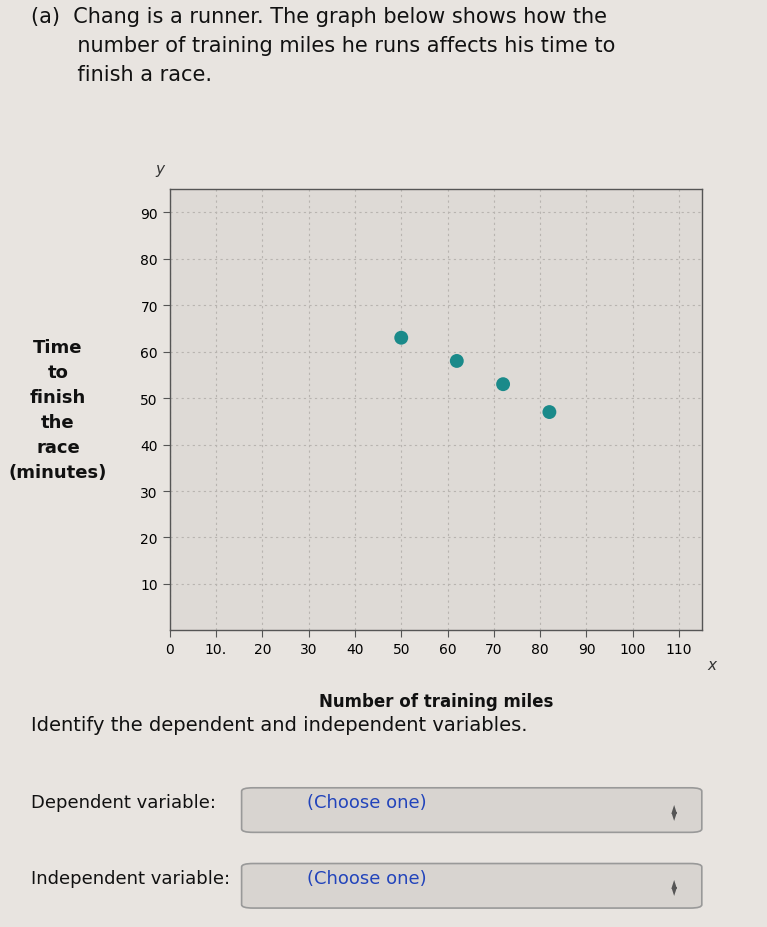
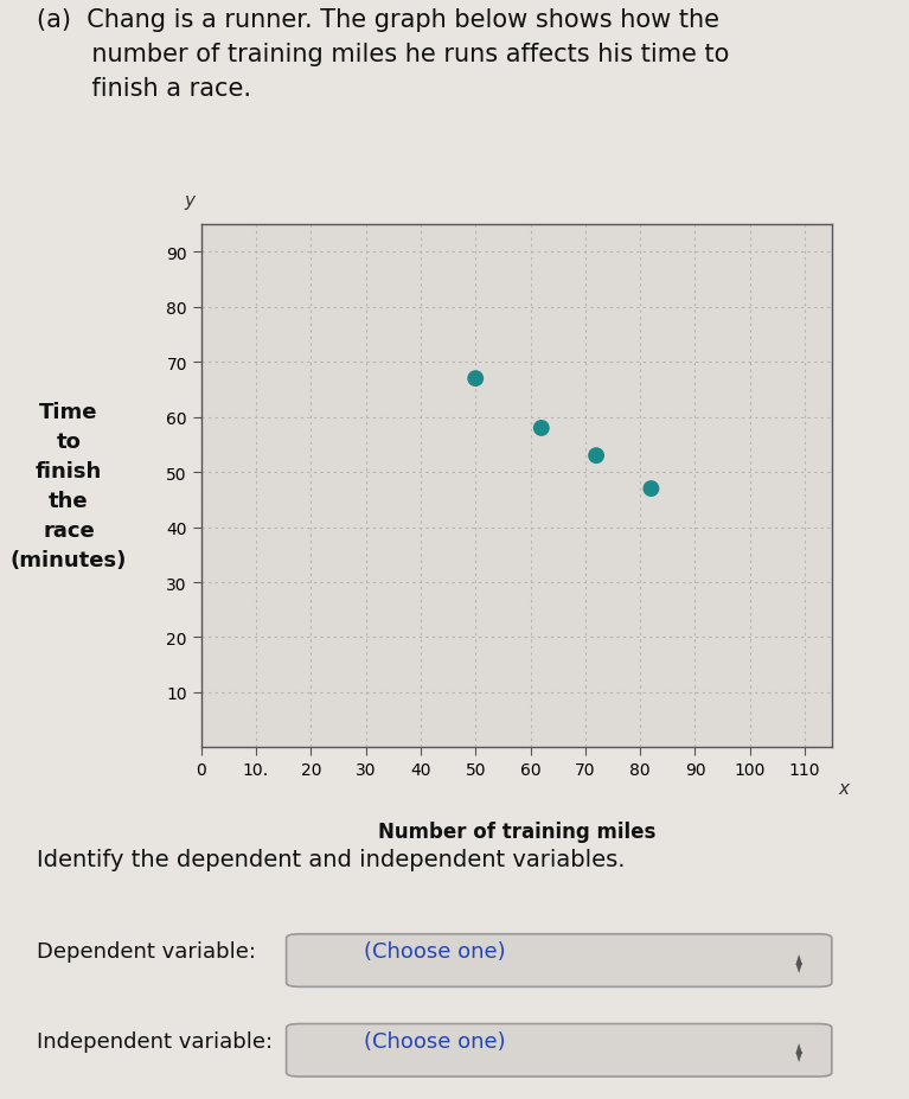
50: 63 -> 67
